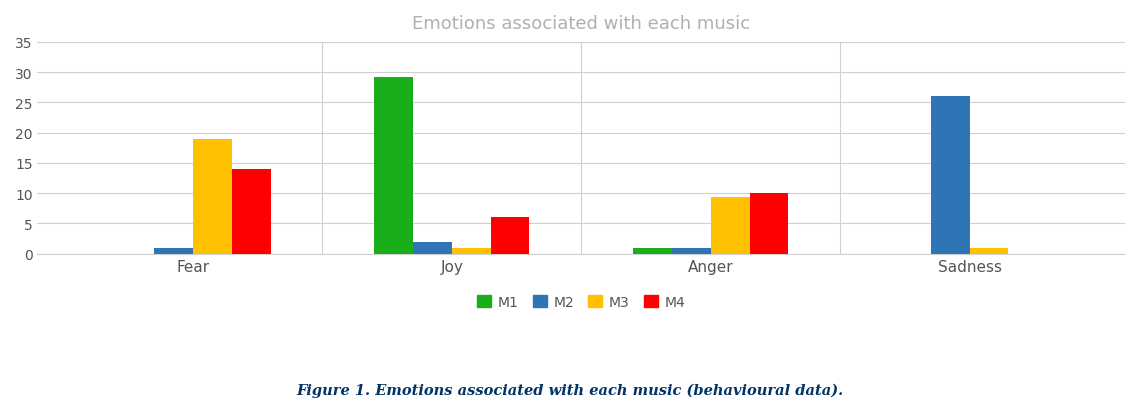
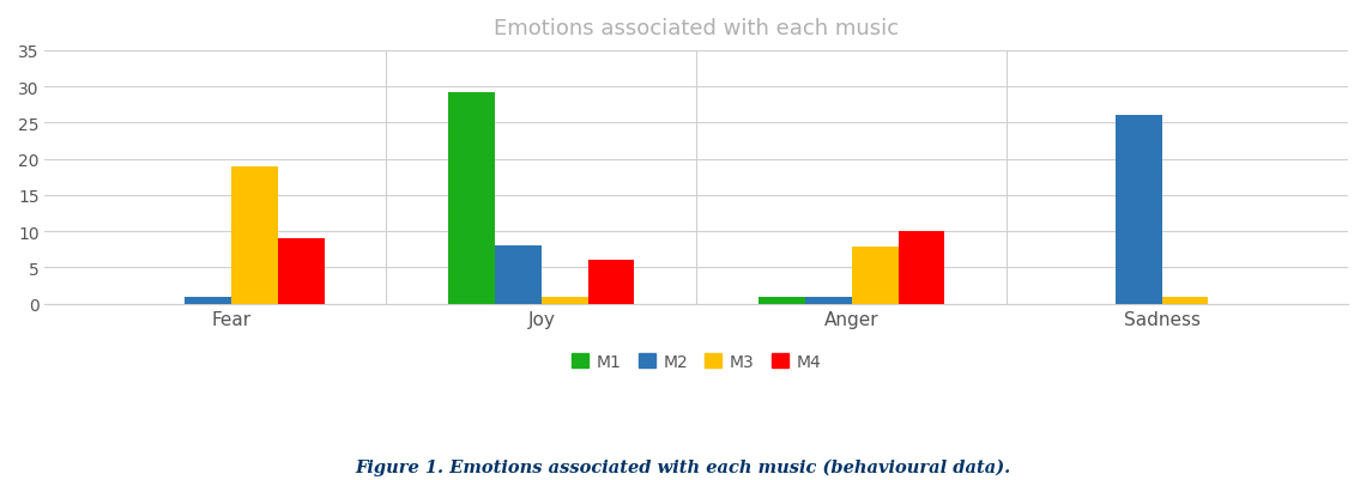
M4/Fear: 14 -> 9
M2/Joy: 2 -> 8
M3/Anger: 9.3 -> 7.8
